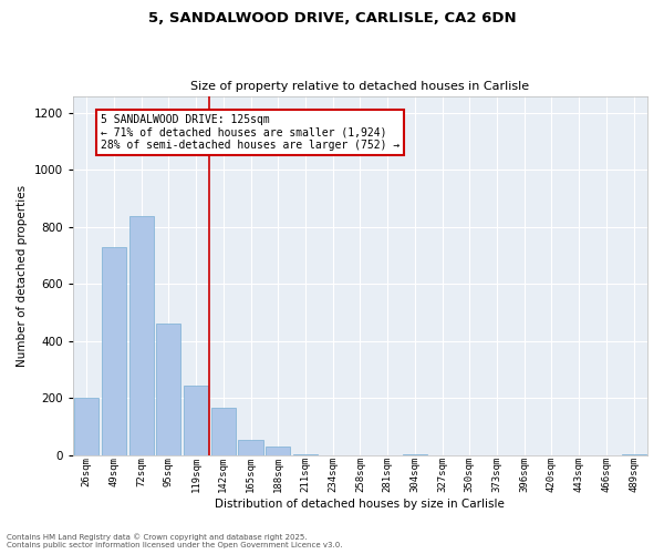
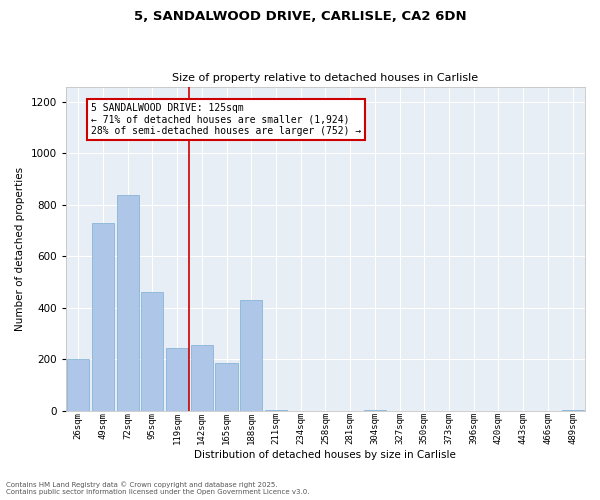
142sqm: 165 -> 255
165sqm: 55 -> 185
188sqm: 30 -> 430
